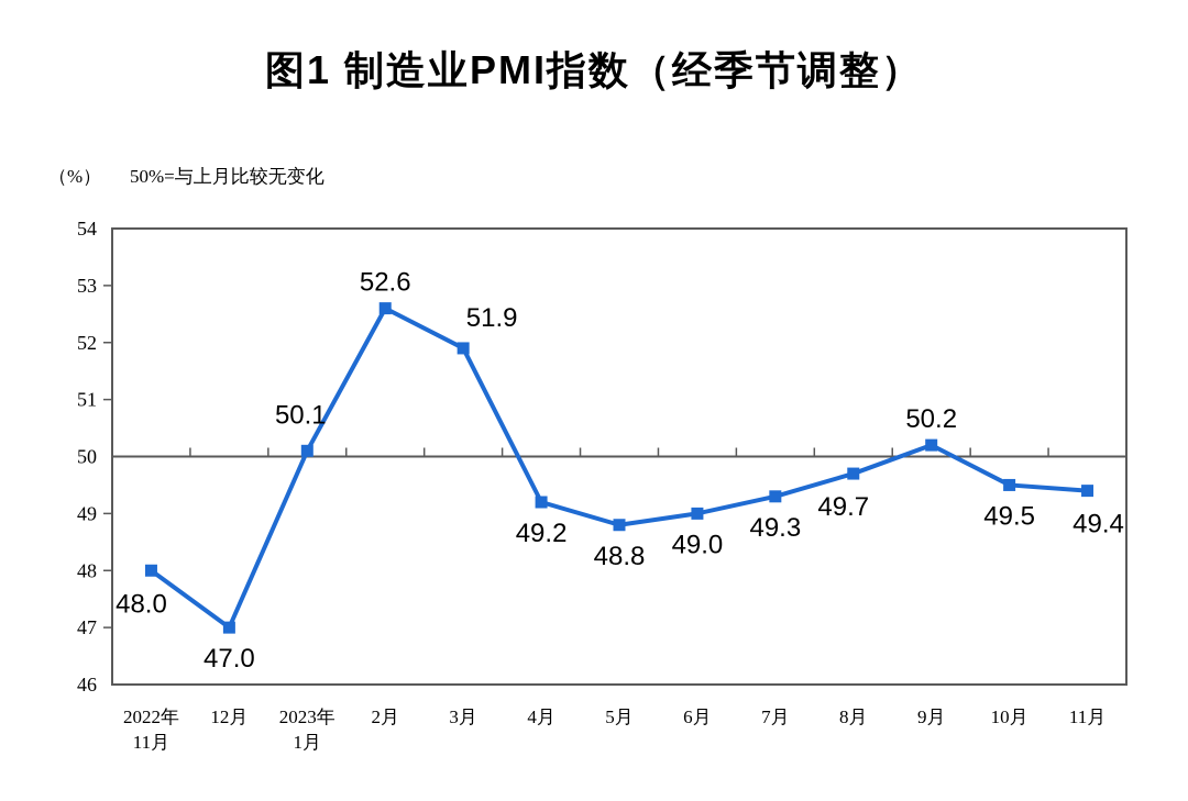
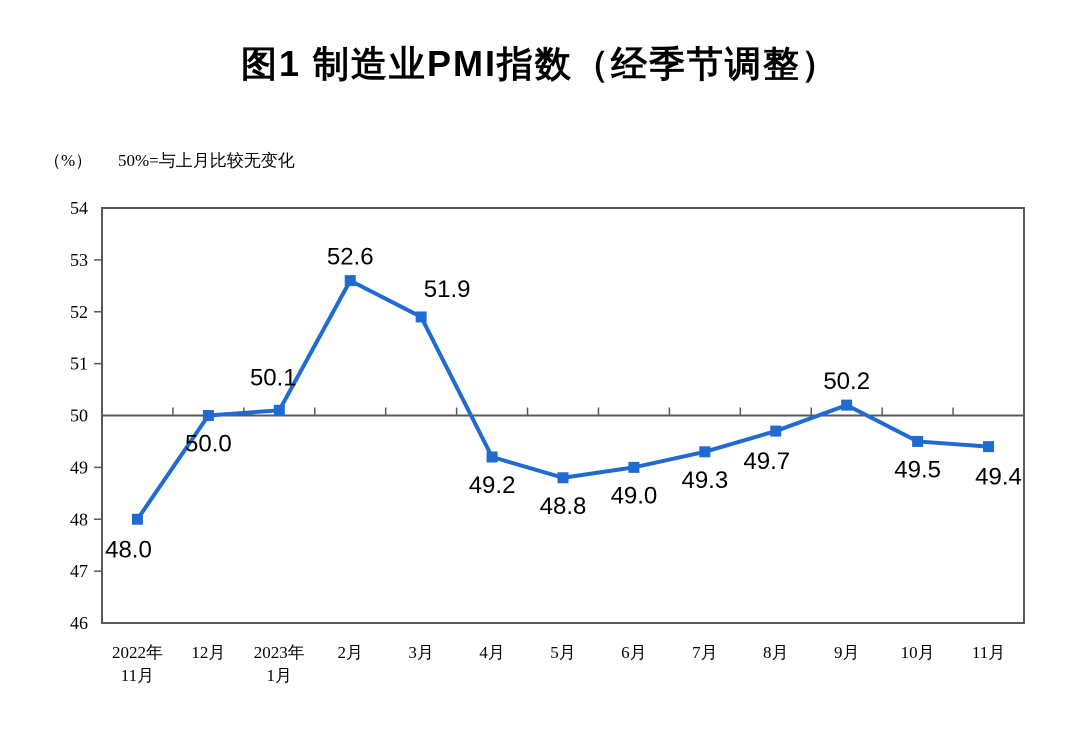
12月: 47.0 -> 50.0
